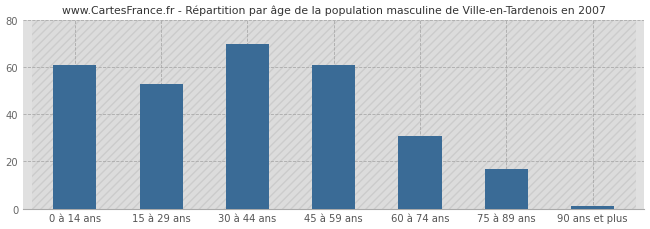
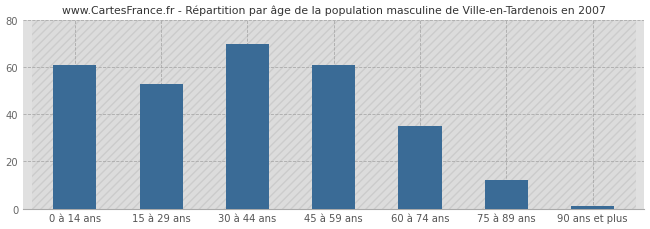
60 à 74 ans: 31 -> 35
75 à 89 ans: 17 -> 12
